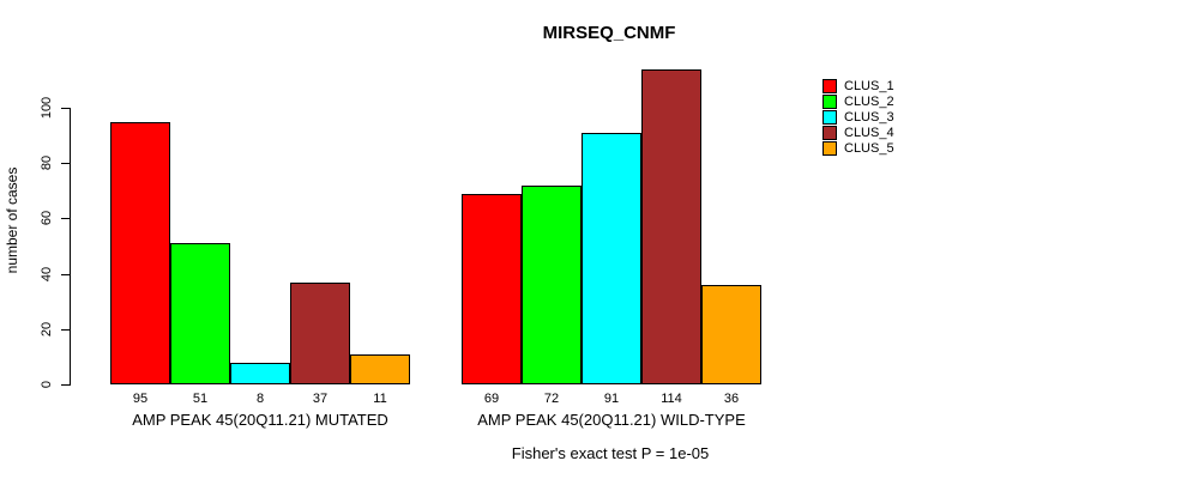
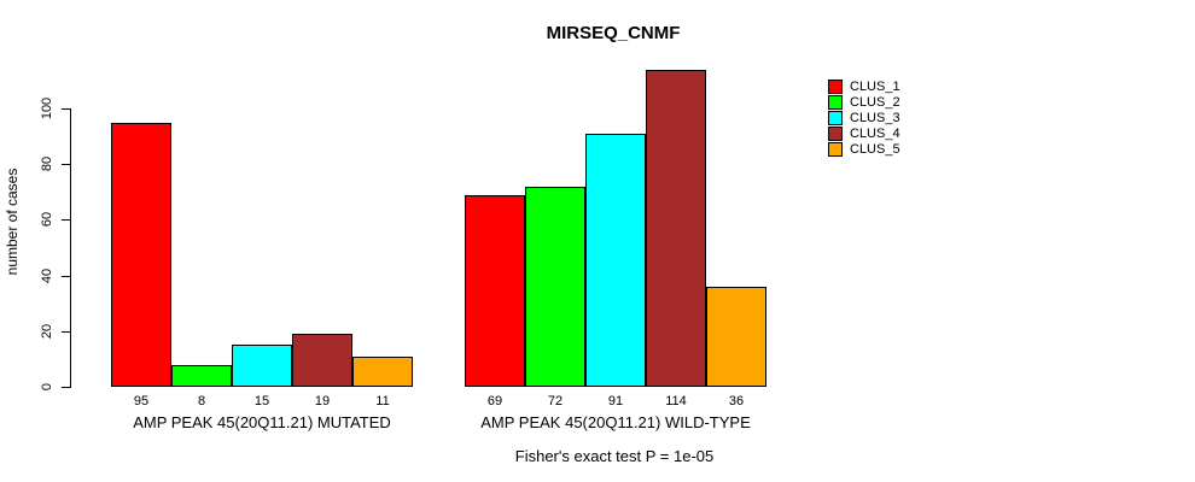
CLUS_2/AMP PEAK 45(20Q11.21) MUTATED: 51 -> 8
CLUS_3/AMP PEAK 45(20Q11.21) MUTATED: 8 -> 15
CLUS_4/AMP PEAK 45(20Q11.21) MUTATED: 37 -> 19
